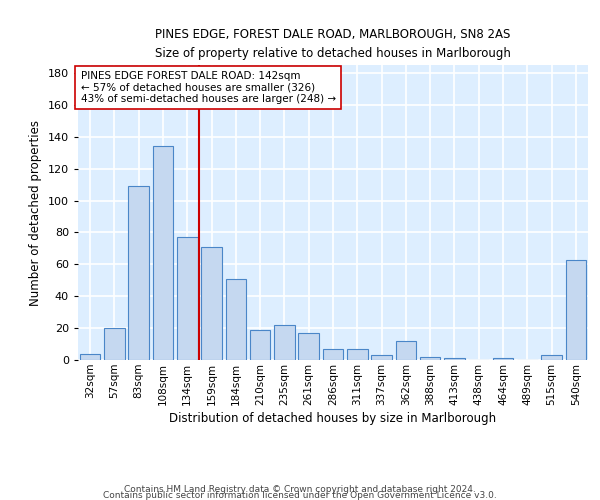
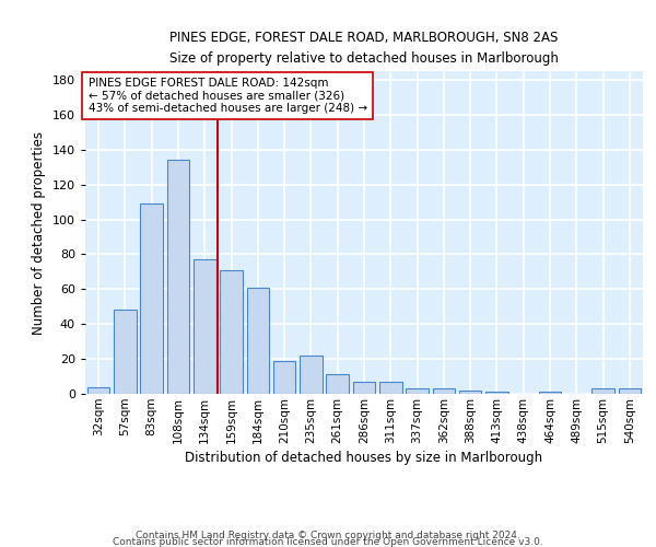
57sqm: 20 -> 48
184sqm: 51 -> 61
261sqm: 17 -> 11
362sqm: 12 -> 3
540sqm: 63 -> 3
